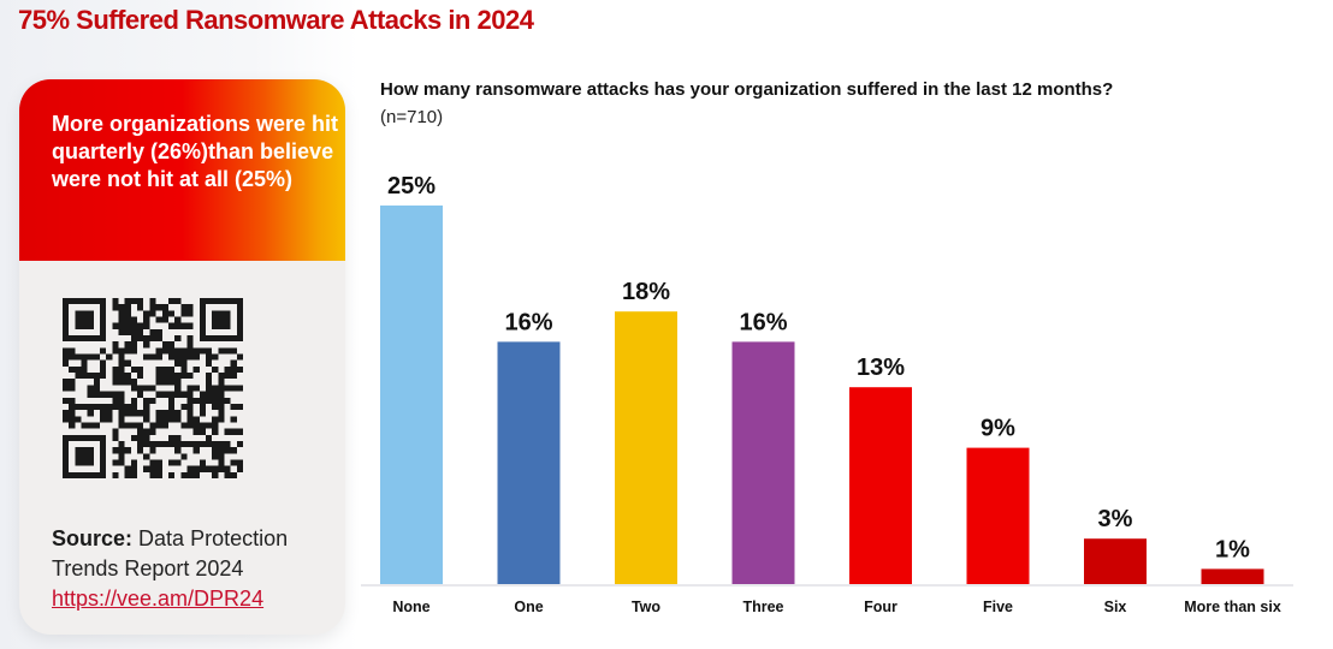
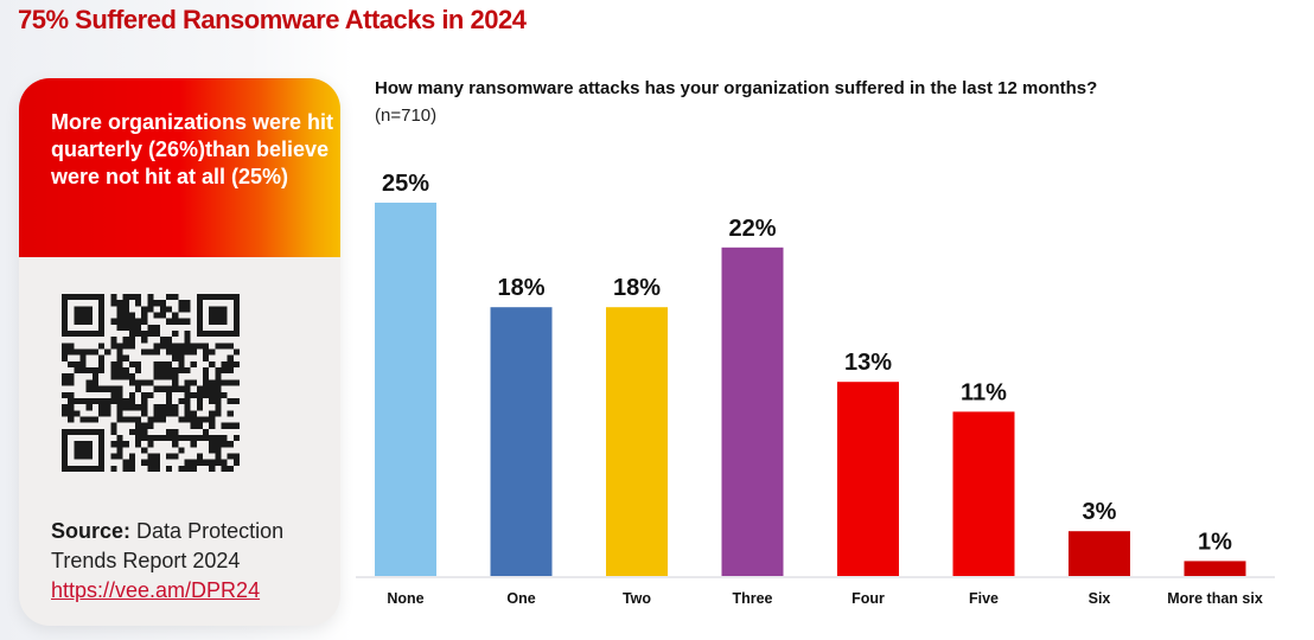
One: 16% -> 18%
Three: 16% -> 22%
Five: 9% -> 11%
